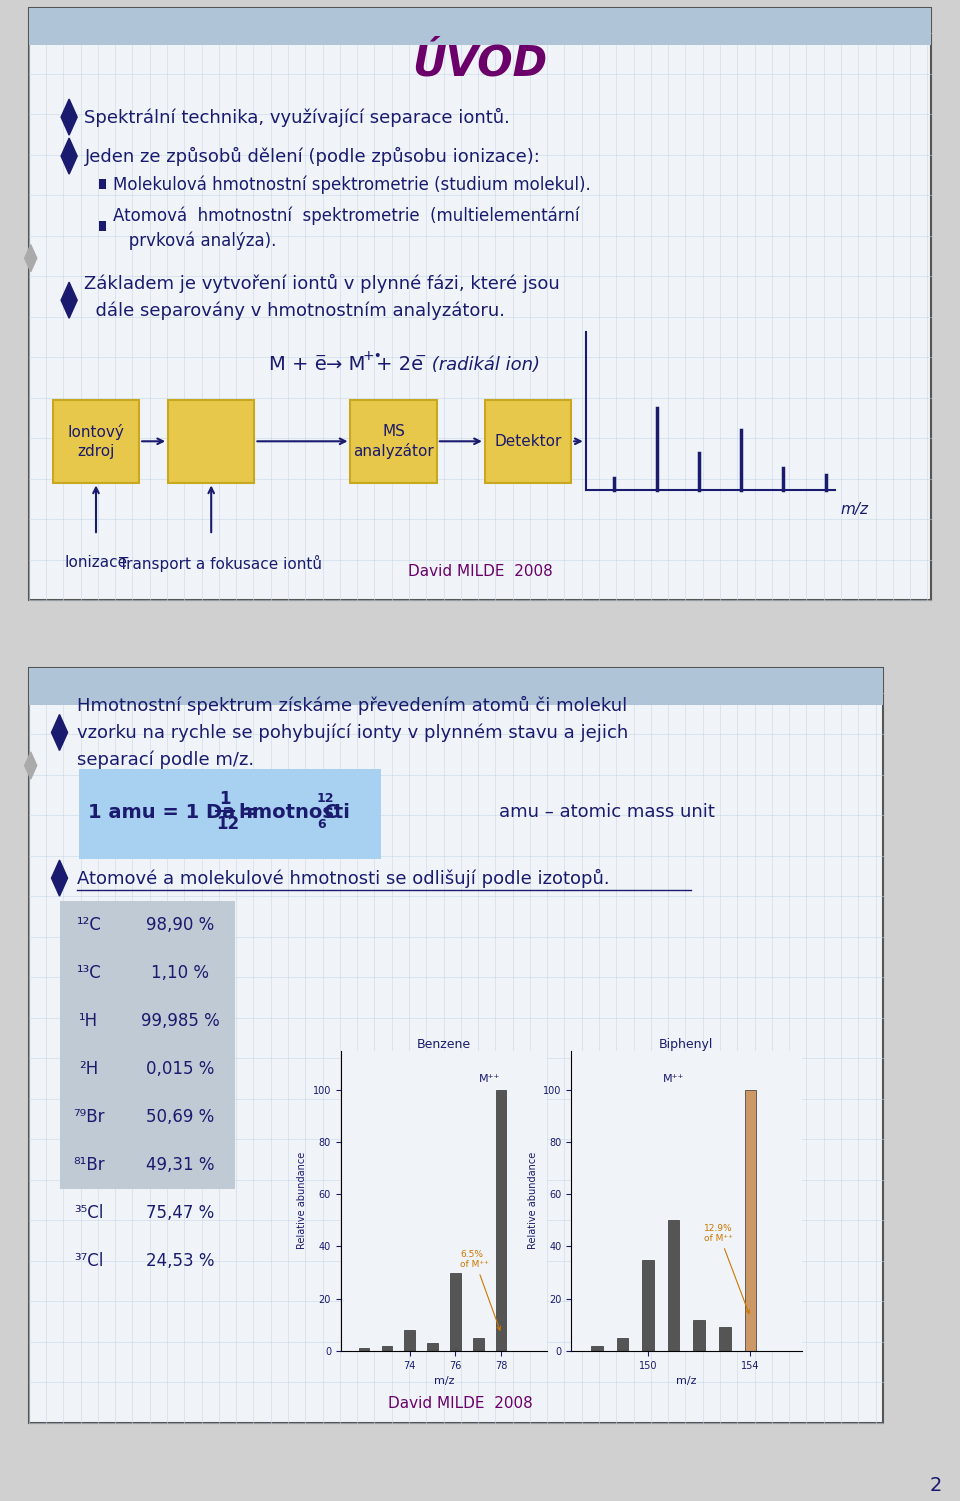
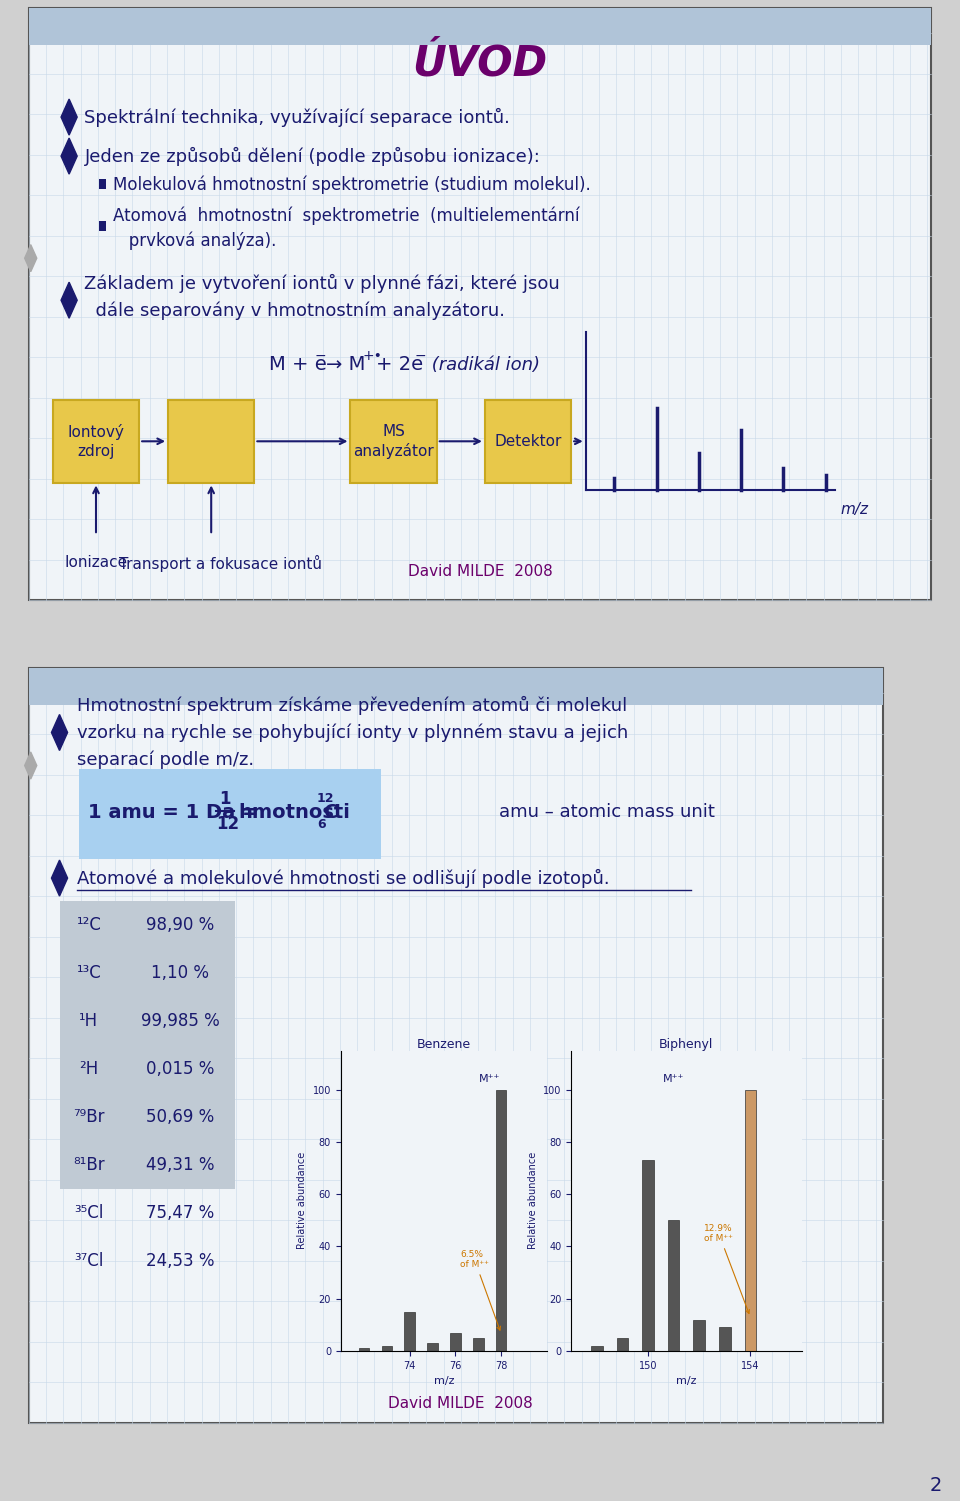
Benzene/74: 8 -> 15
Benzene/76: 30 -> 7
Biphenyl/150: 35 -> 73
